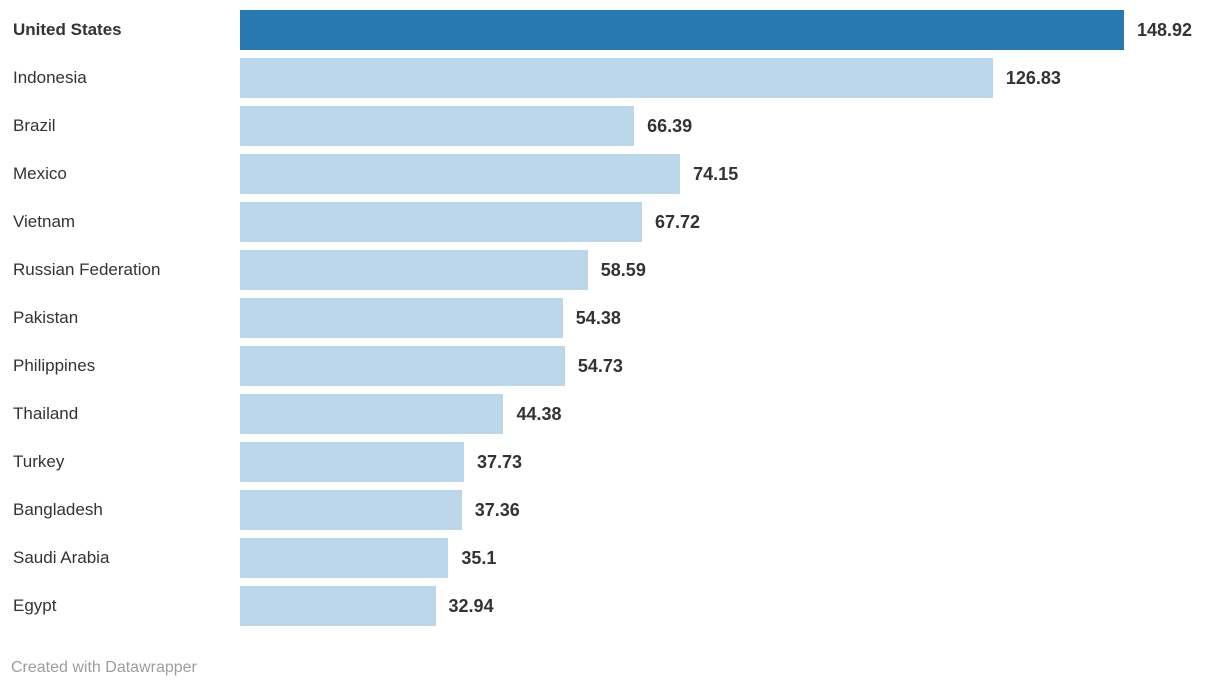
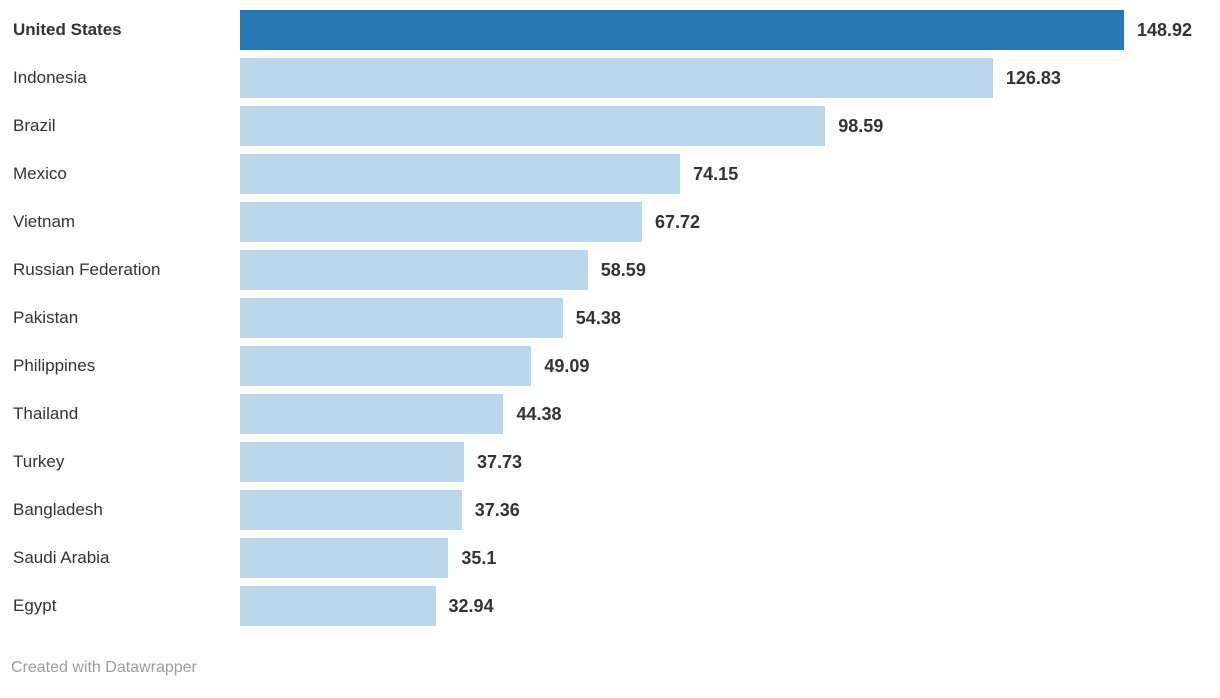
Brazil: 66.39 -> 98.59
Philippines: 54.73 -> 49.09
